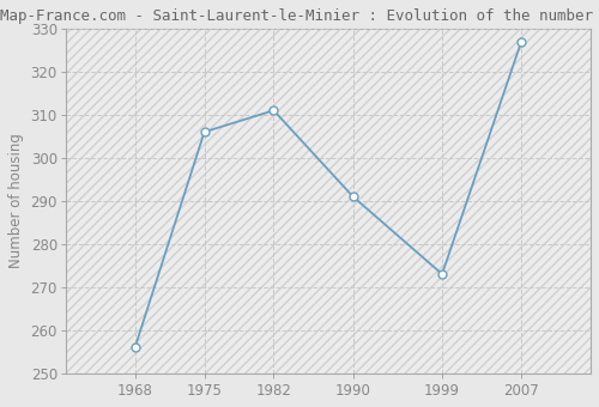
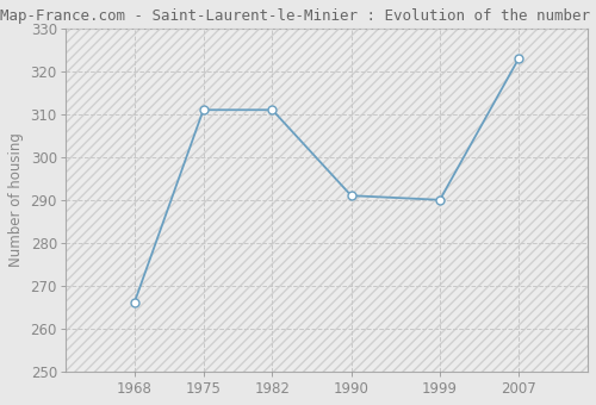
1968: 256 -> 266
1975: 306 -> 311
1999: 273 -> 290
2007: 327 -> 323
